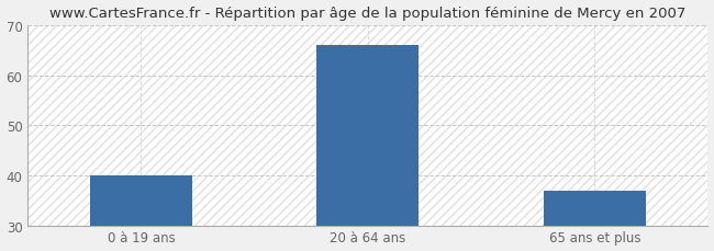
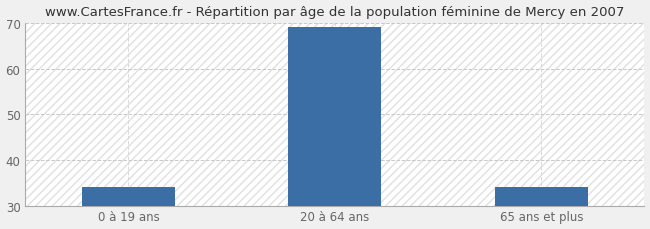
0 à 19 ans: 40 -> 34
20 à 64 ans: 66 -> 69
65 ans et plus: 37 -> 34
